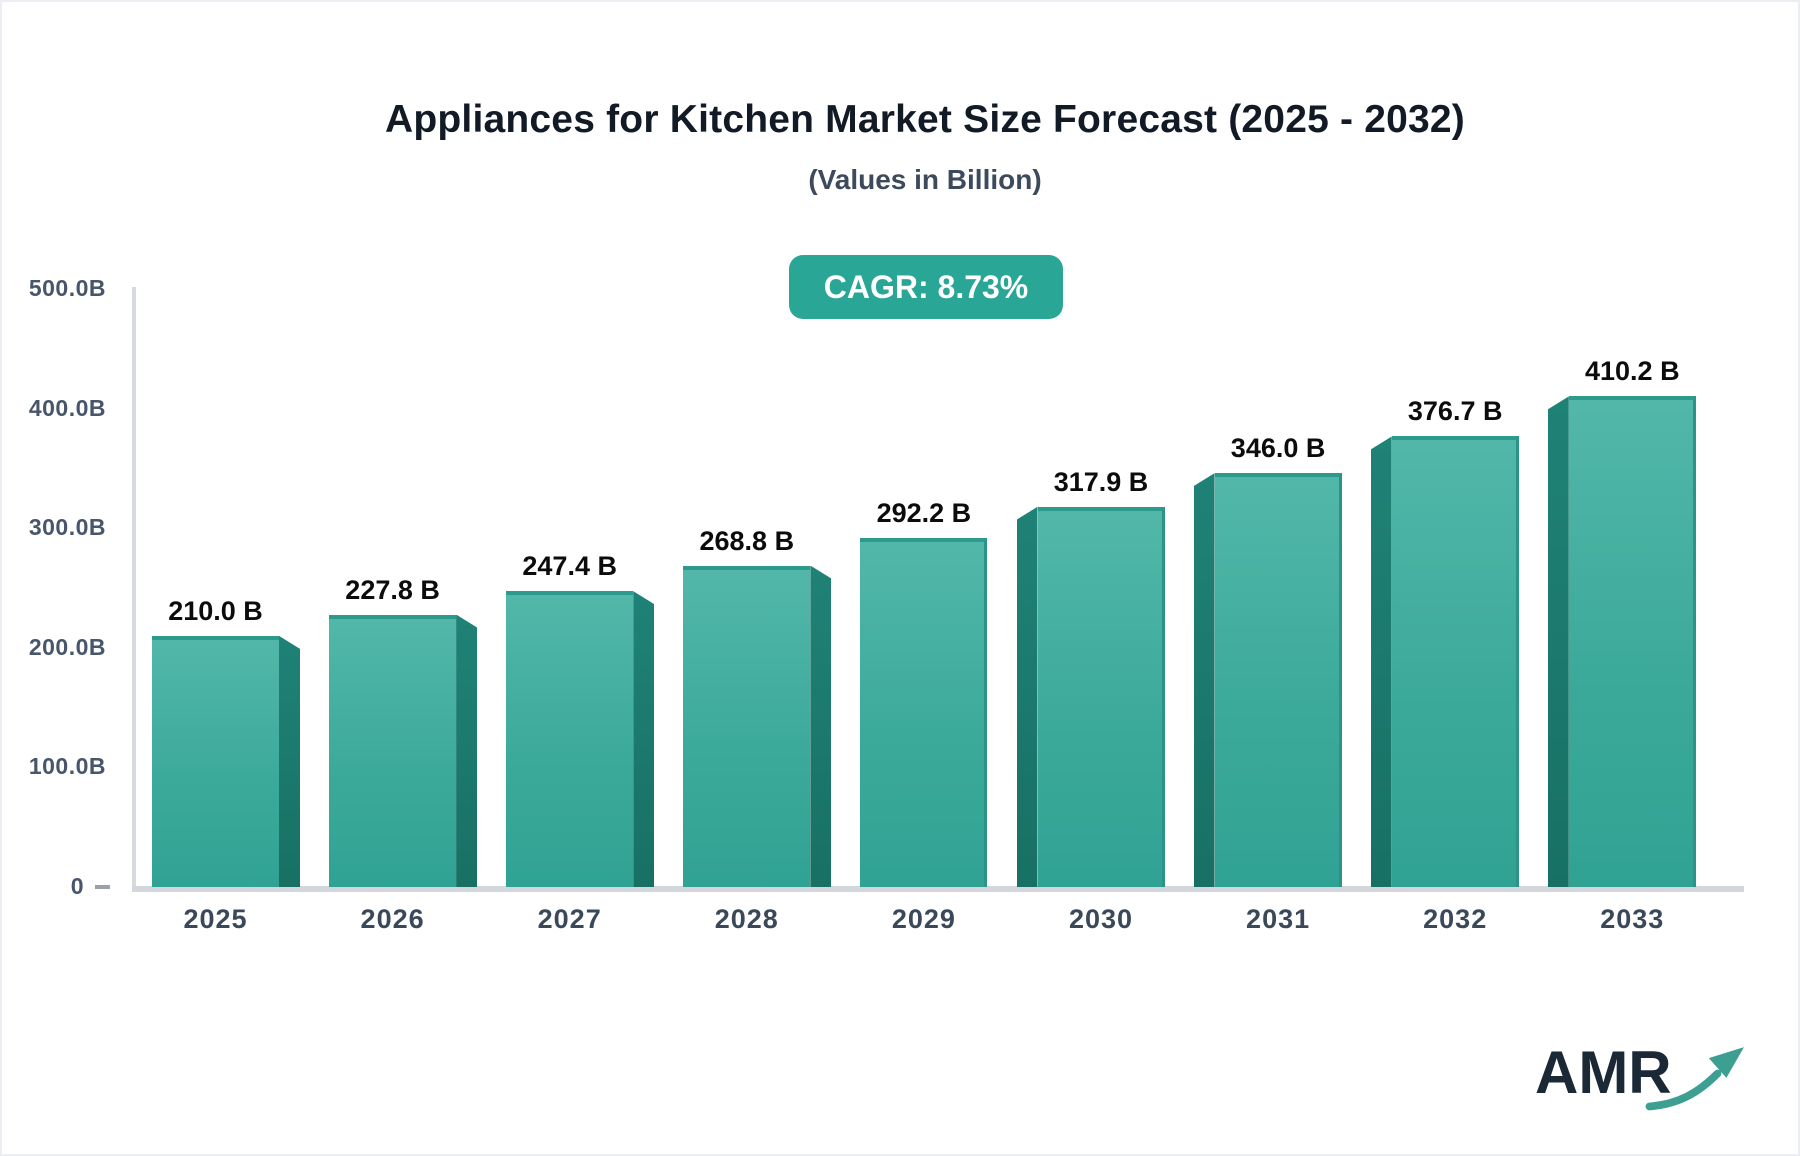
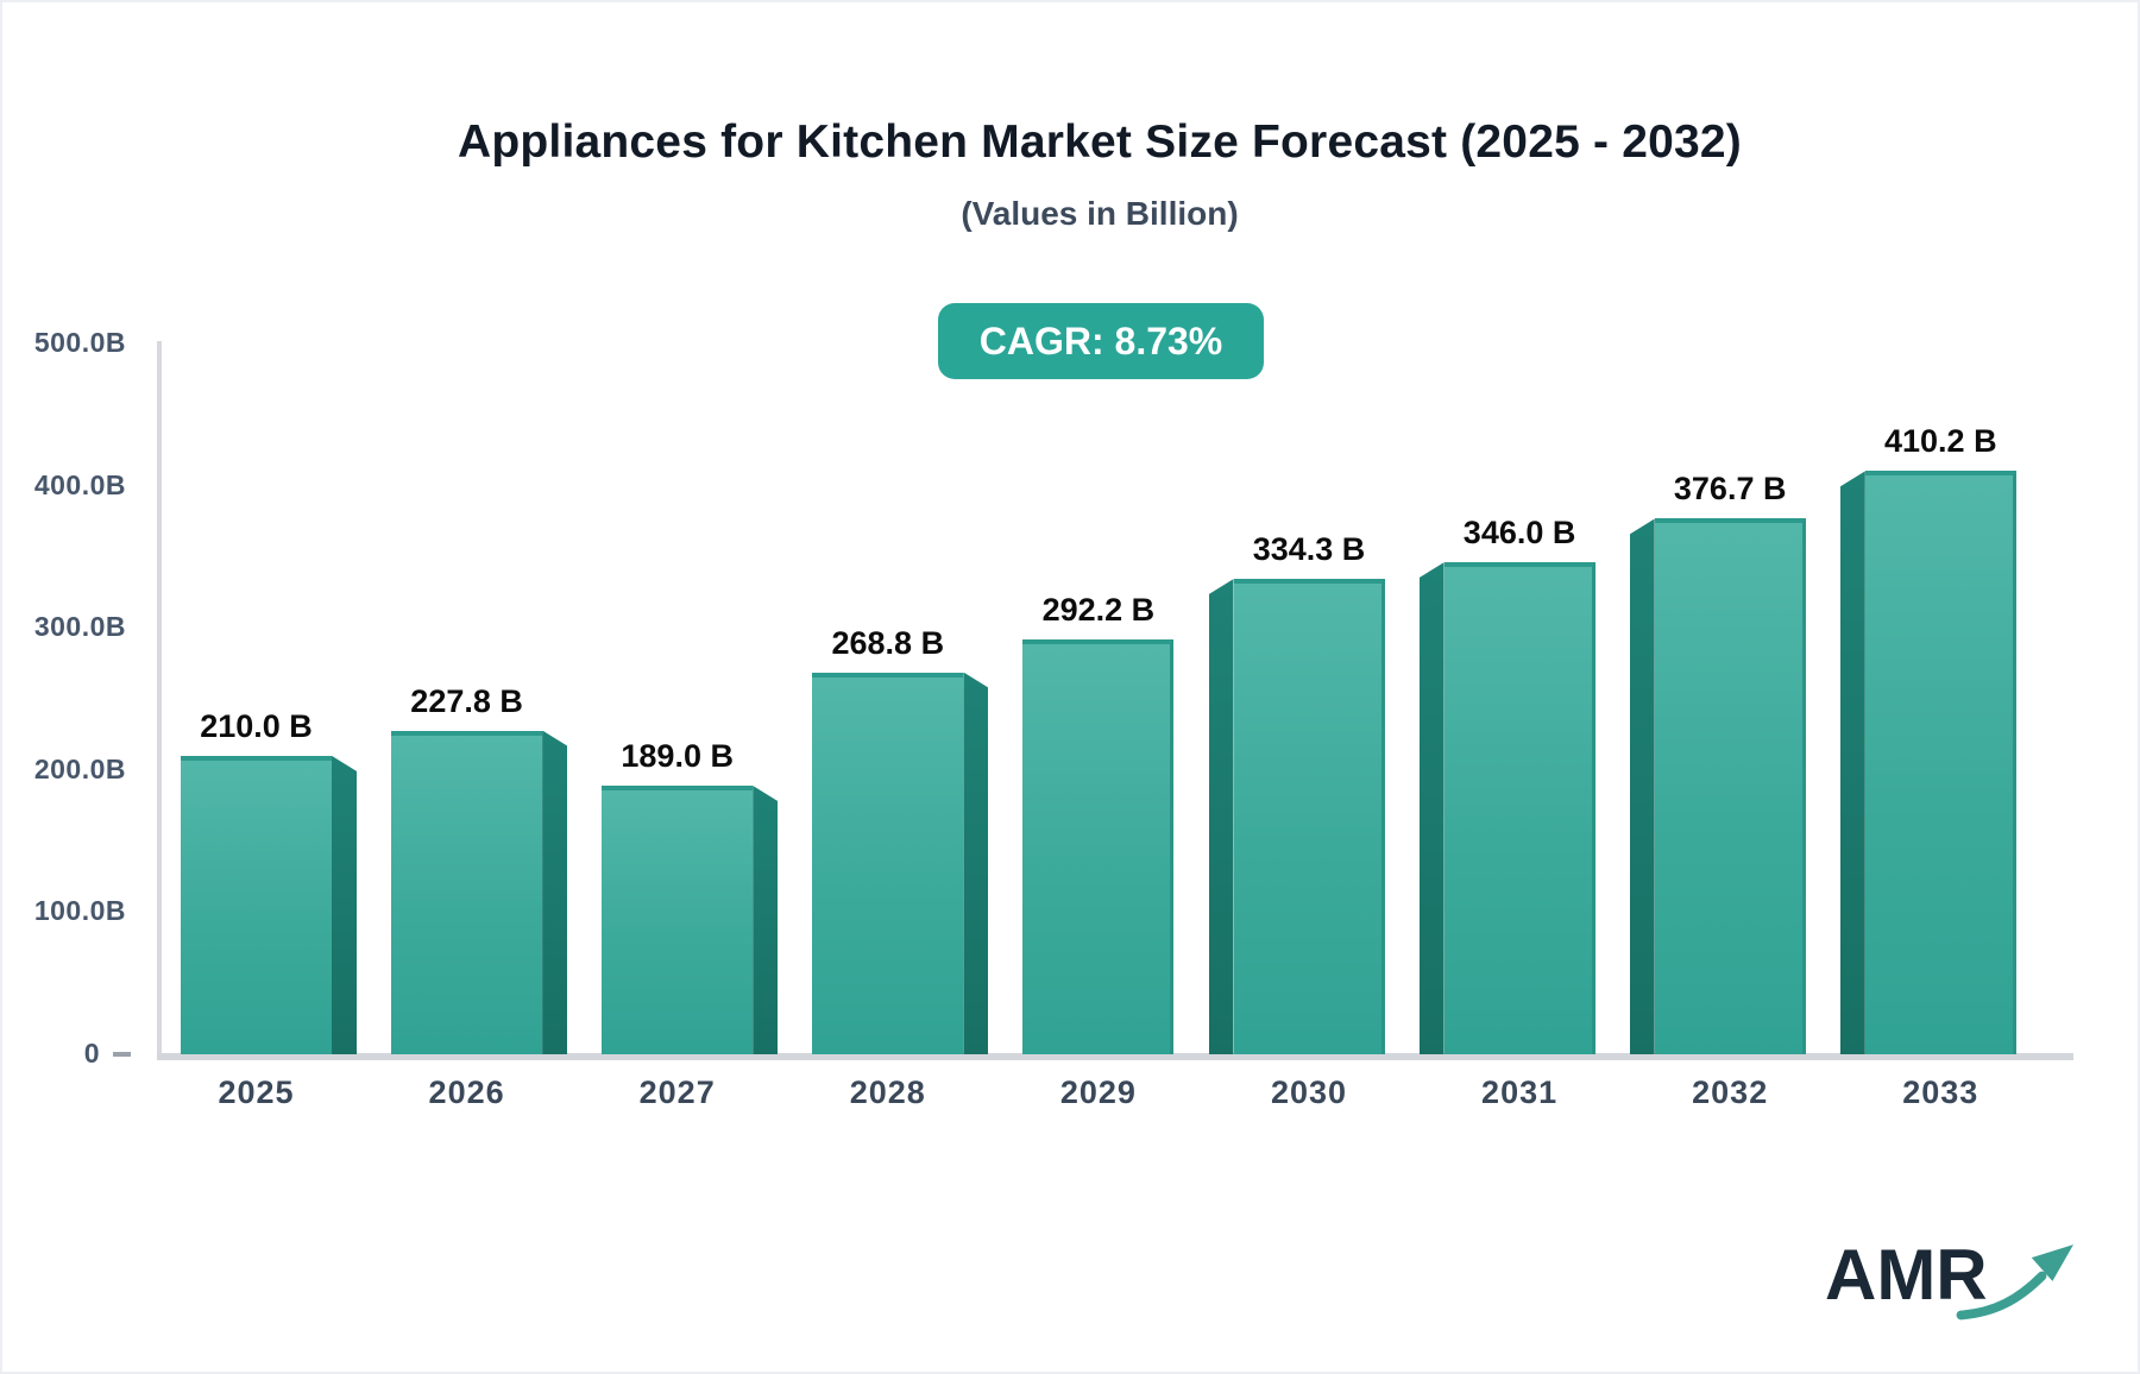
2027: 247.4 -> 189.0
2030: 317.9 -> 334.3
